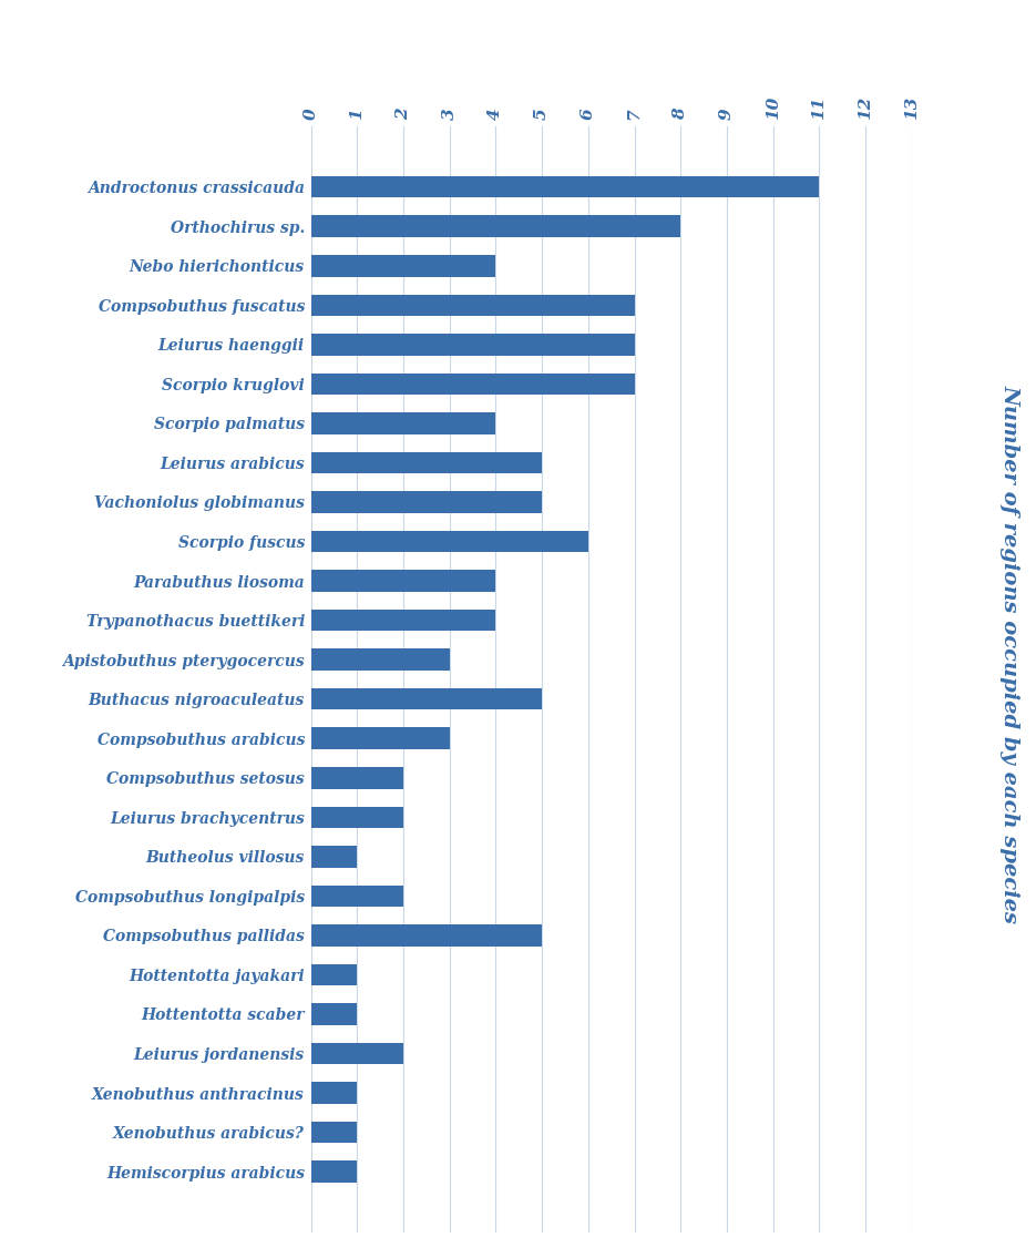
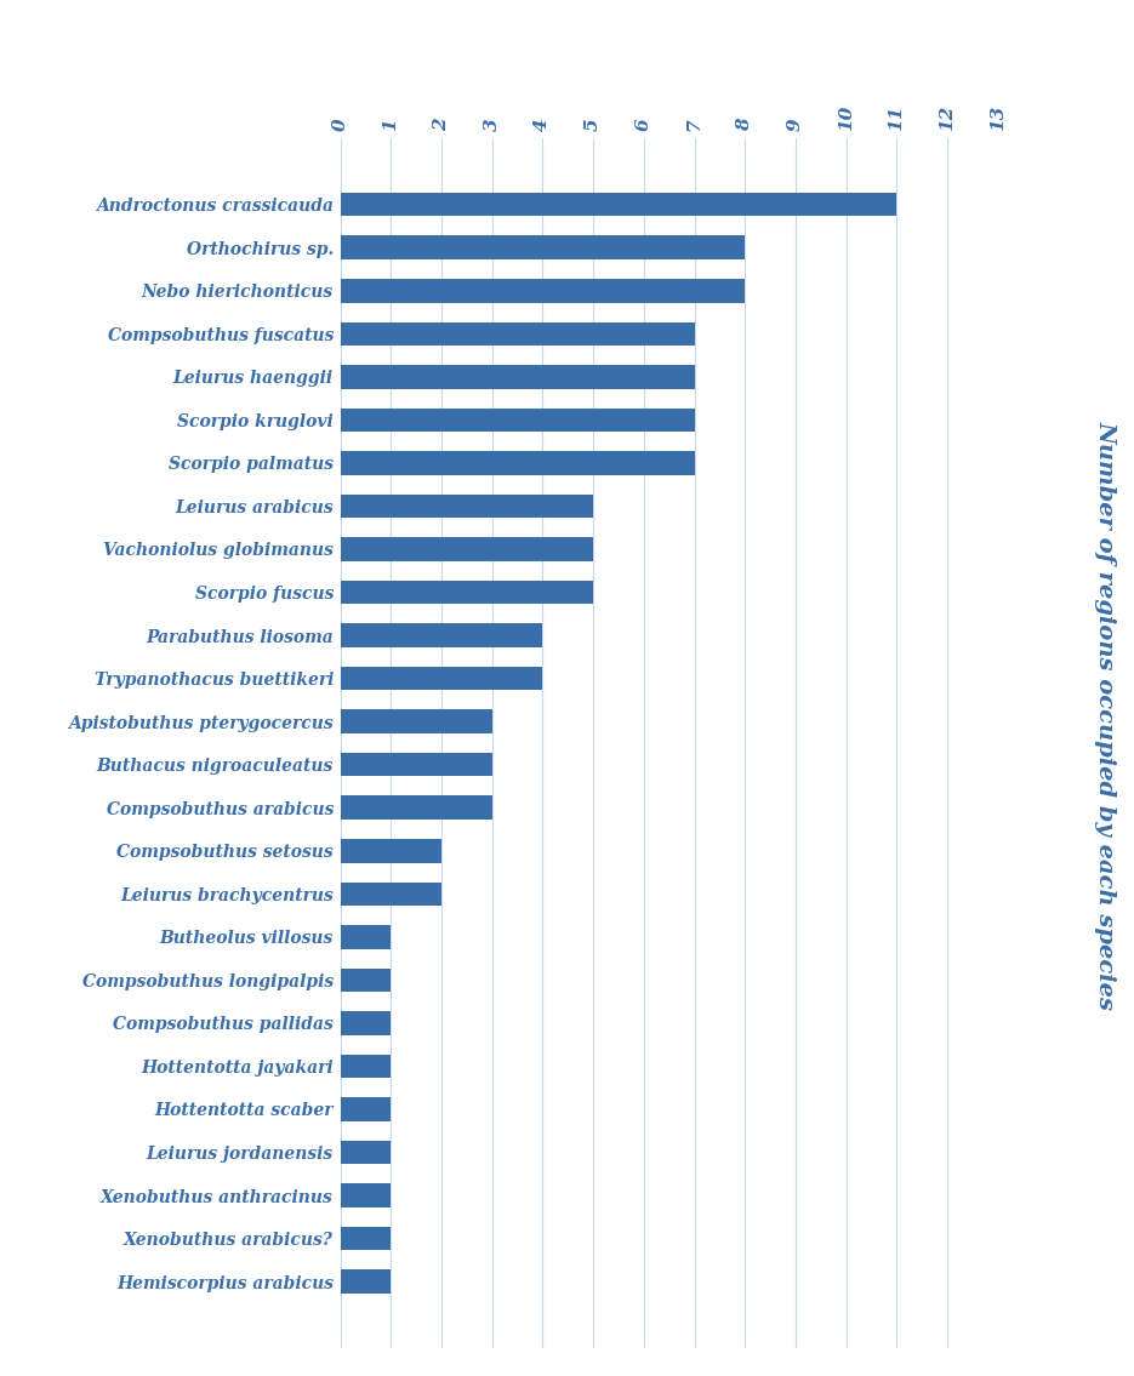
Nebo hierichonticus: 4 -> 8
Scorpio palmatus: 4 -> 7
Scorpio fuscus: 6 -> 5
Buthacus nigroaculeatus: 5 -> 3
Compsobuthus longipalpis: 2 -> 1
Compsobuthus pallidas: 5 -> 1
Leiurus jordanensis: 2 -> 1
